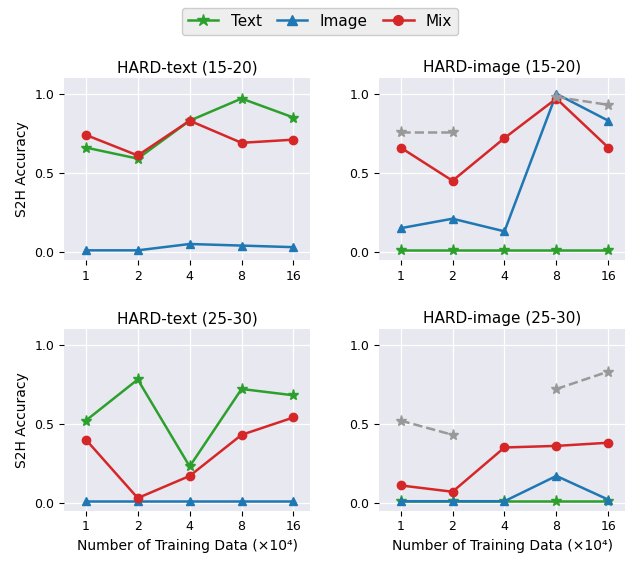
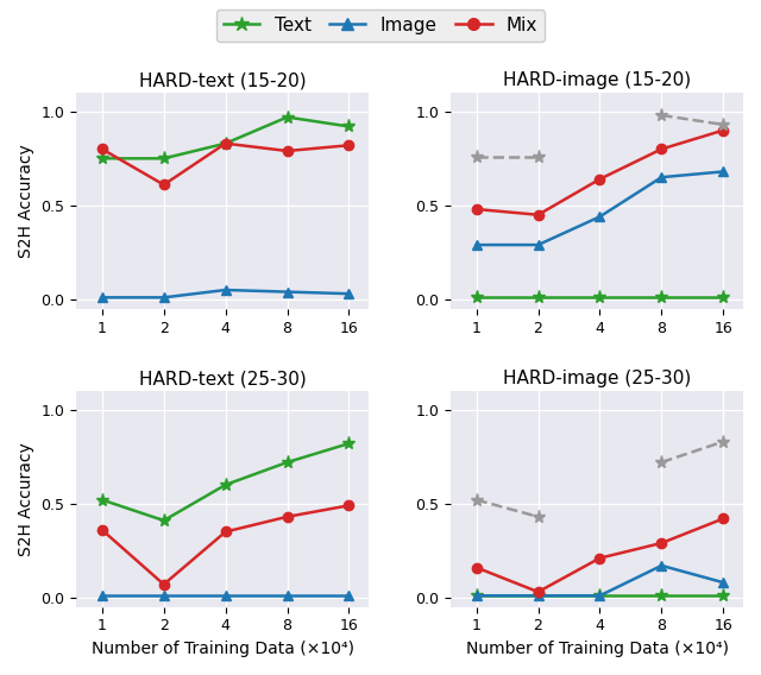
HARD-text (15-20)/Text/1: 0.66 -> 0.75
HARD-text (15-20)/Mix/1: 0.74 -> 0.80
HARD-text (15-20)/Text/2: 0.59 -> 0.75
HARD-text (15-20)/Mix/8: 0.69 -> 0.79
HARD-text (15-20)/Text/16: 0.85 -> 0.92
HARD-text (15-20)/Mix/16: 0.71 -> 0.82
HARD-image (15-20)/Image/1: 0.15 -> 0.29
HARD-image (15-20)/Mix/1: 0.66 -> 0.48
HARD-image (15-20)/Image/2: 0.21 -> 0.29
HARD-image (15-20)/Image/4: 0.13 -> 0.44
HARD-image (15-20)/Mix/4: 0.72 -> 0.64
HARD-image (15-20)/Image/8: 1.00 -> 0.65
HARD-image (15-20)/Mix/8: 0.97 -> 0.80
HARD-image (15-20)/Image/16: 0.83 -> 0.68
HARD-image (15-20)/Mix/16: 0.66 -> 0.90
HARD-text (25-30)/Mix/1: 0.40 -> 0.36
HARD-text (25-30)/Text/2: 0.78 -> 0.41
HARD-text (25-30)/Mix/2: 0.03 -> 0.07
HARD-text (25-30)/Text/4: 0.23 -> 0.60
HARD-text (25-30)/Mix/4: 0.17 -> 0.35
HARD-text (25-30)/Text/16: 0.68 -> 0.82
HARD-text (25-30)/Mix/16: 0.54 -> 0.49
HARD-image (25-30)/Mix/1: 0.11 -> 0.16
HARD-image (25-30)/Mix/2: 0.07 -> 0.03
HARD-image (25-30)/Mix/4: 0.35 -> 0.21
HARD-image (25-30)/Mix/8: 0.36 -> 0.29
HARD-image (25-30)/Image/16: 0.02 -> 0.08
HARD-image (25-30)/Mix/16: 0.38 -> 0.42
